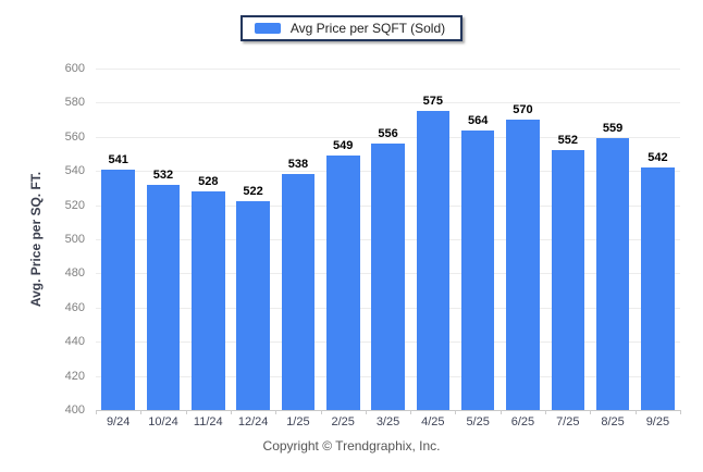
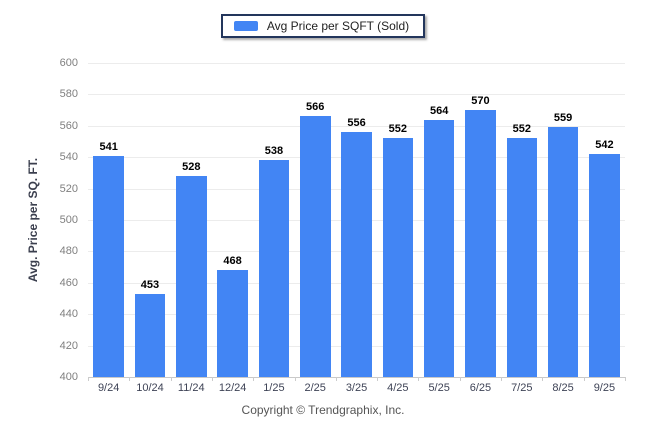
10/24: 532 -> 453
12/24: 522 -> 468
2/25: 549 -> 566
4/25: 575 -> 552
